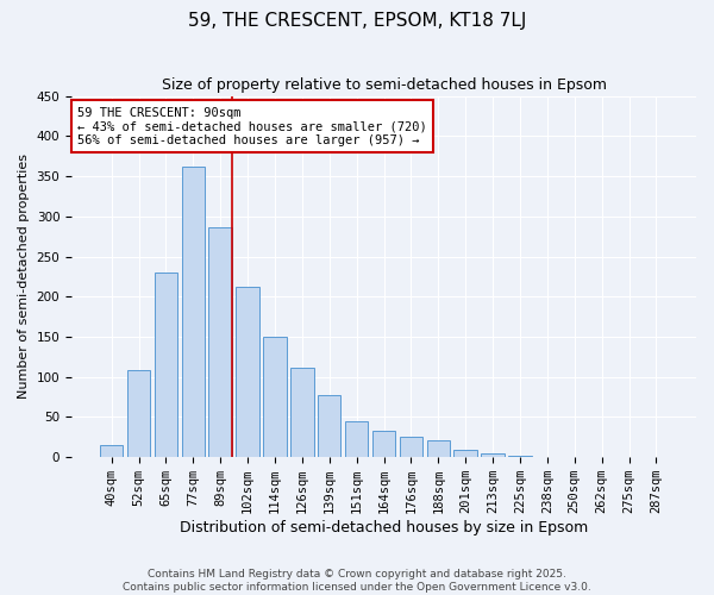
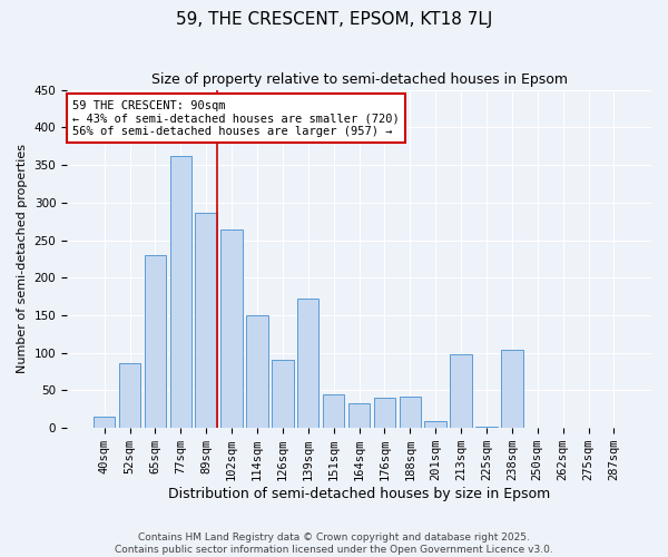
52sqm: 108 -> 86
102sqm: 212 -> 264
126sqm: 111 -> 90
139sqm: 78 -> 172
176sqm: 26 -> 40
188sqm: 21 -> 42
213sqm: 5 -> 98
238sqm: 1 -> 104
